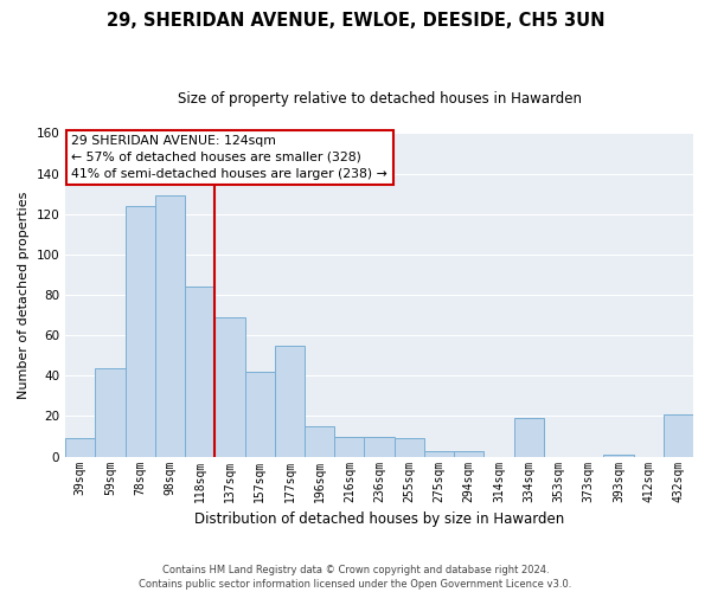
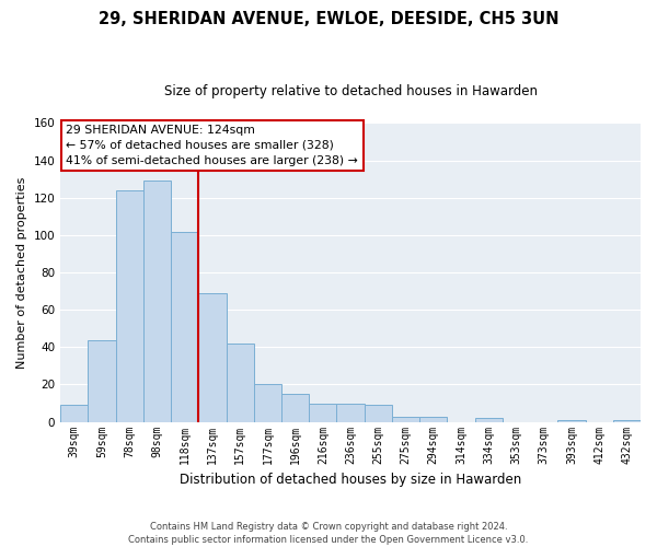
118sqm: 84 -> 102
177sqm: 55 -> 20
334sqm: 19 -> 2
432sqm: 21 -> 1
